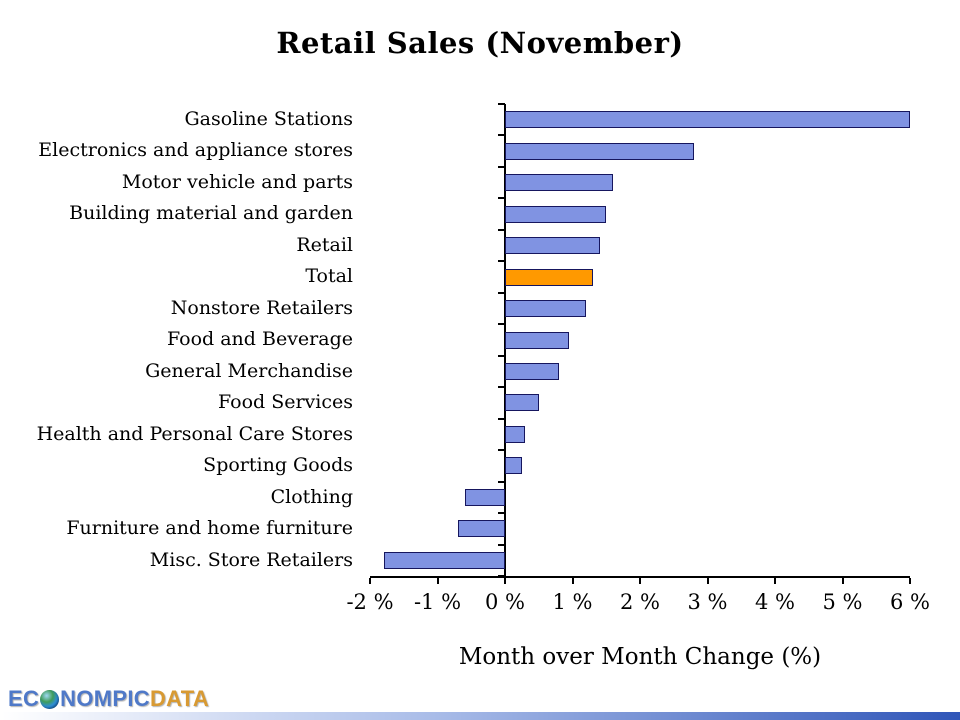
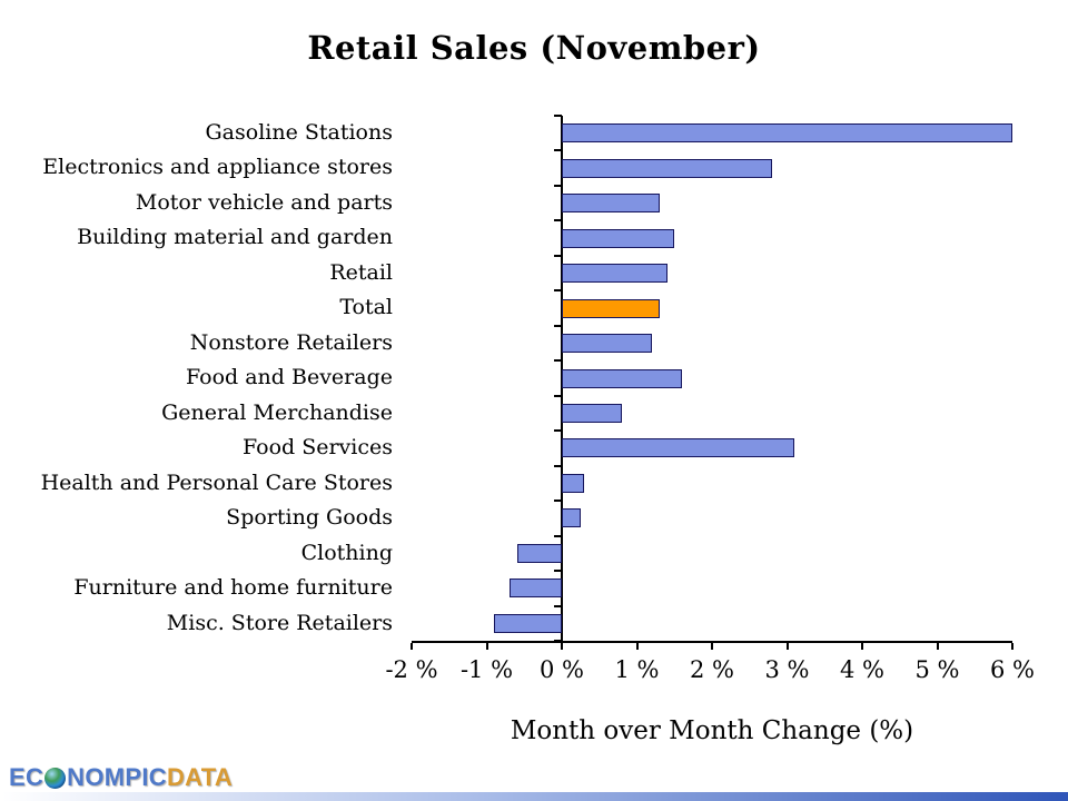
Motor vehicle and parts: 1.6% -> 1.3%
Food and Beverage: 0.9% -> 1.6%
Food Services: 0.5% -> 3.1%
Misc. Store Retailers: -1.8% -> -0.9%
